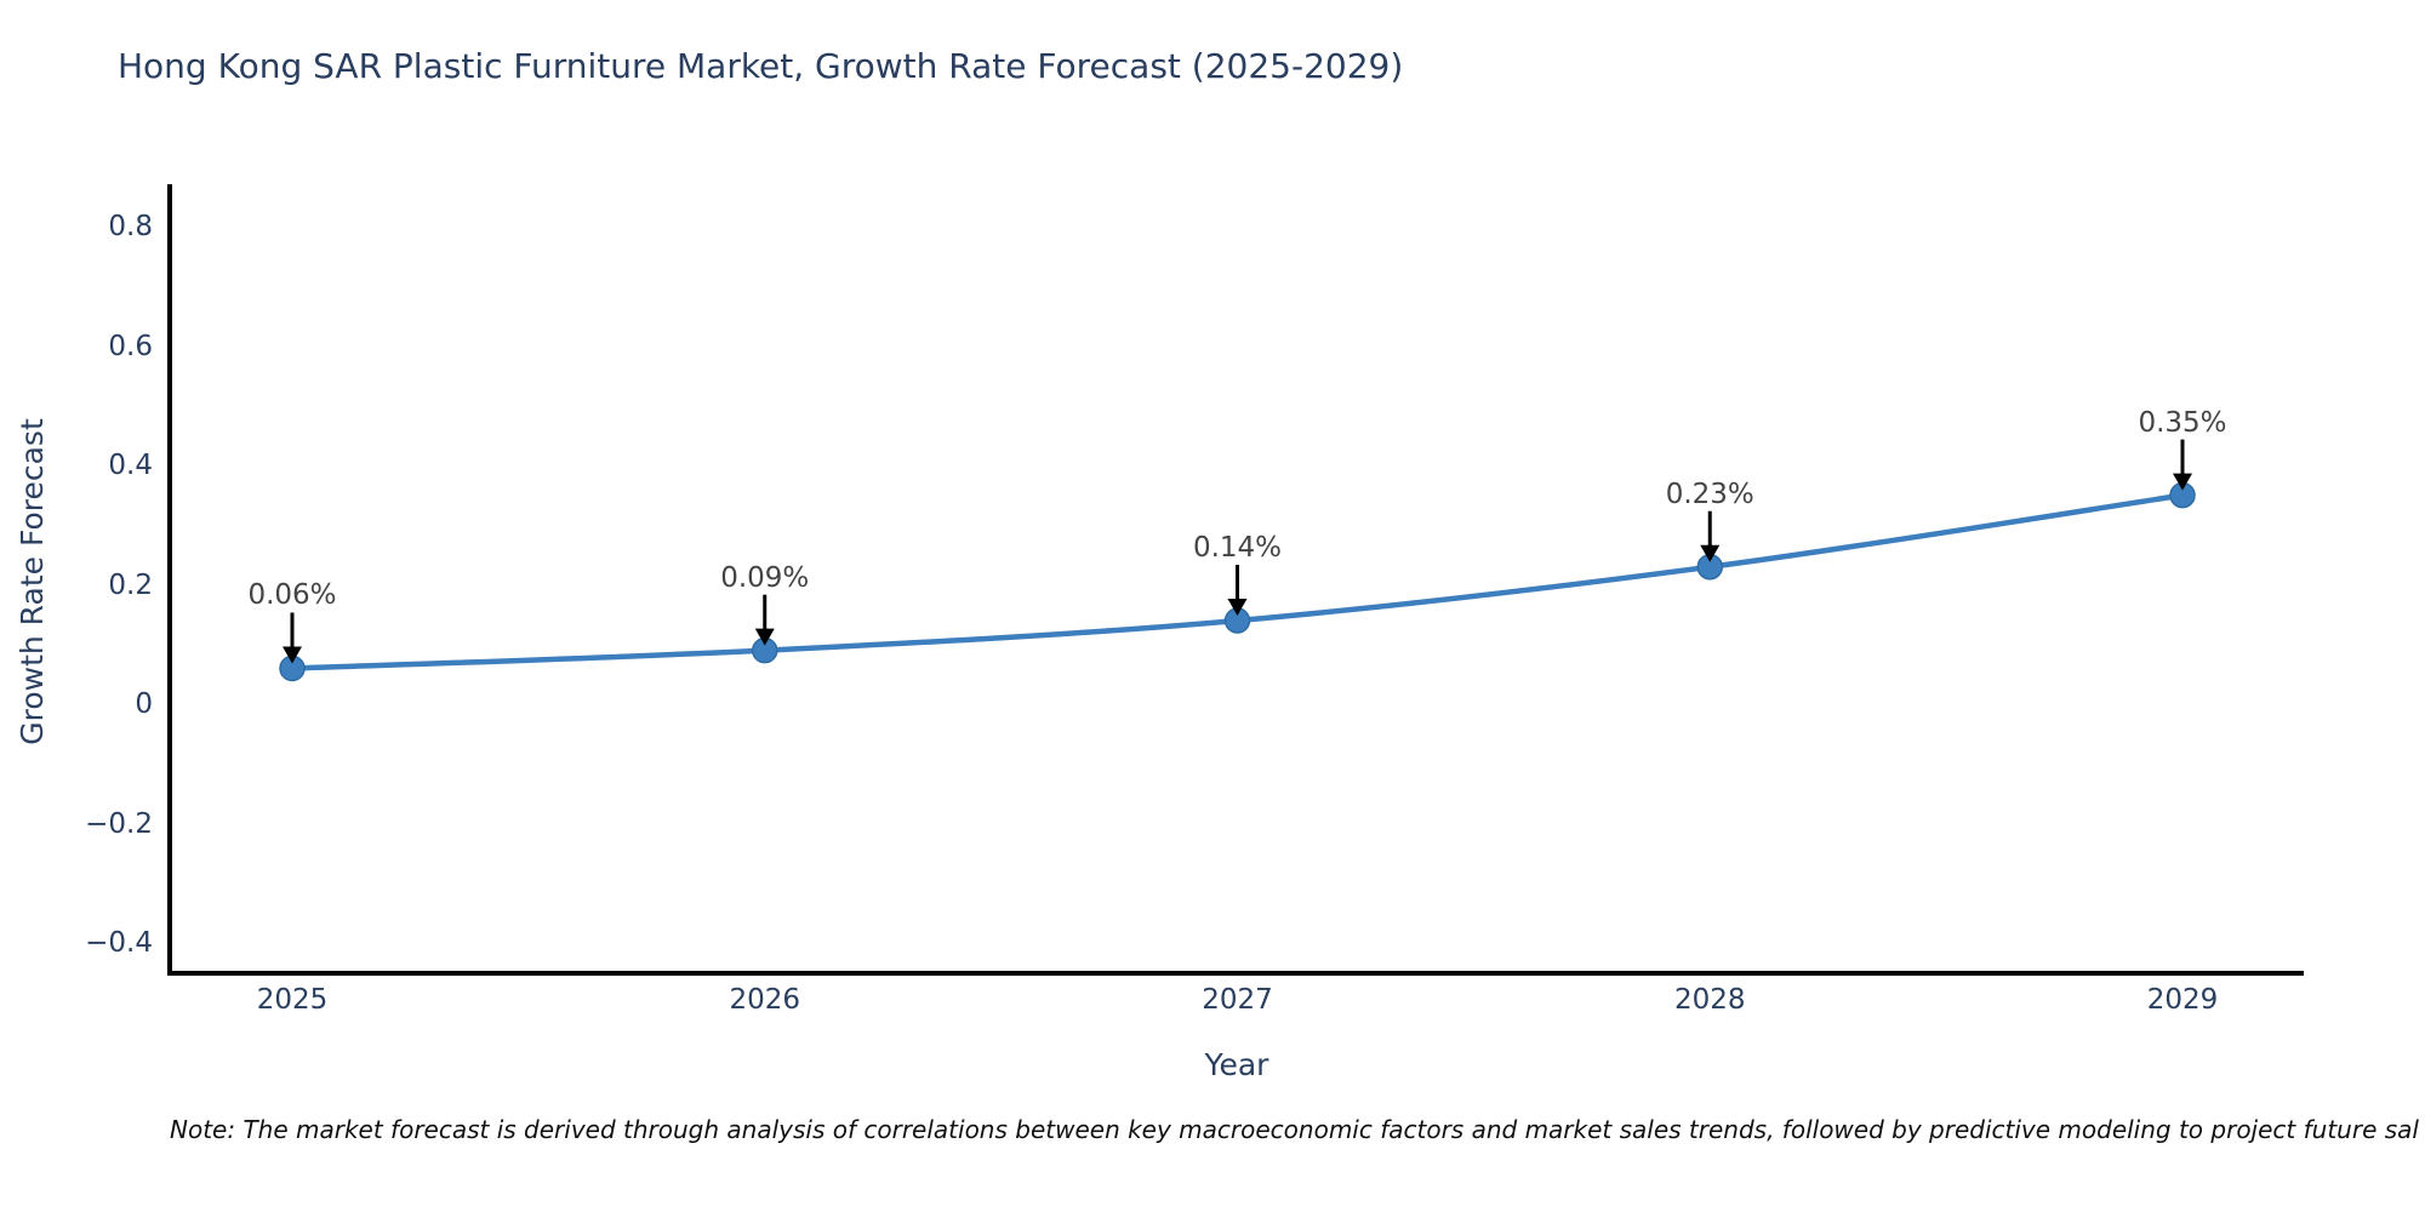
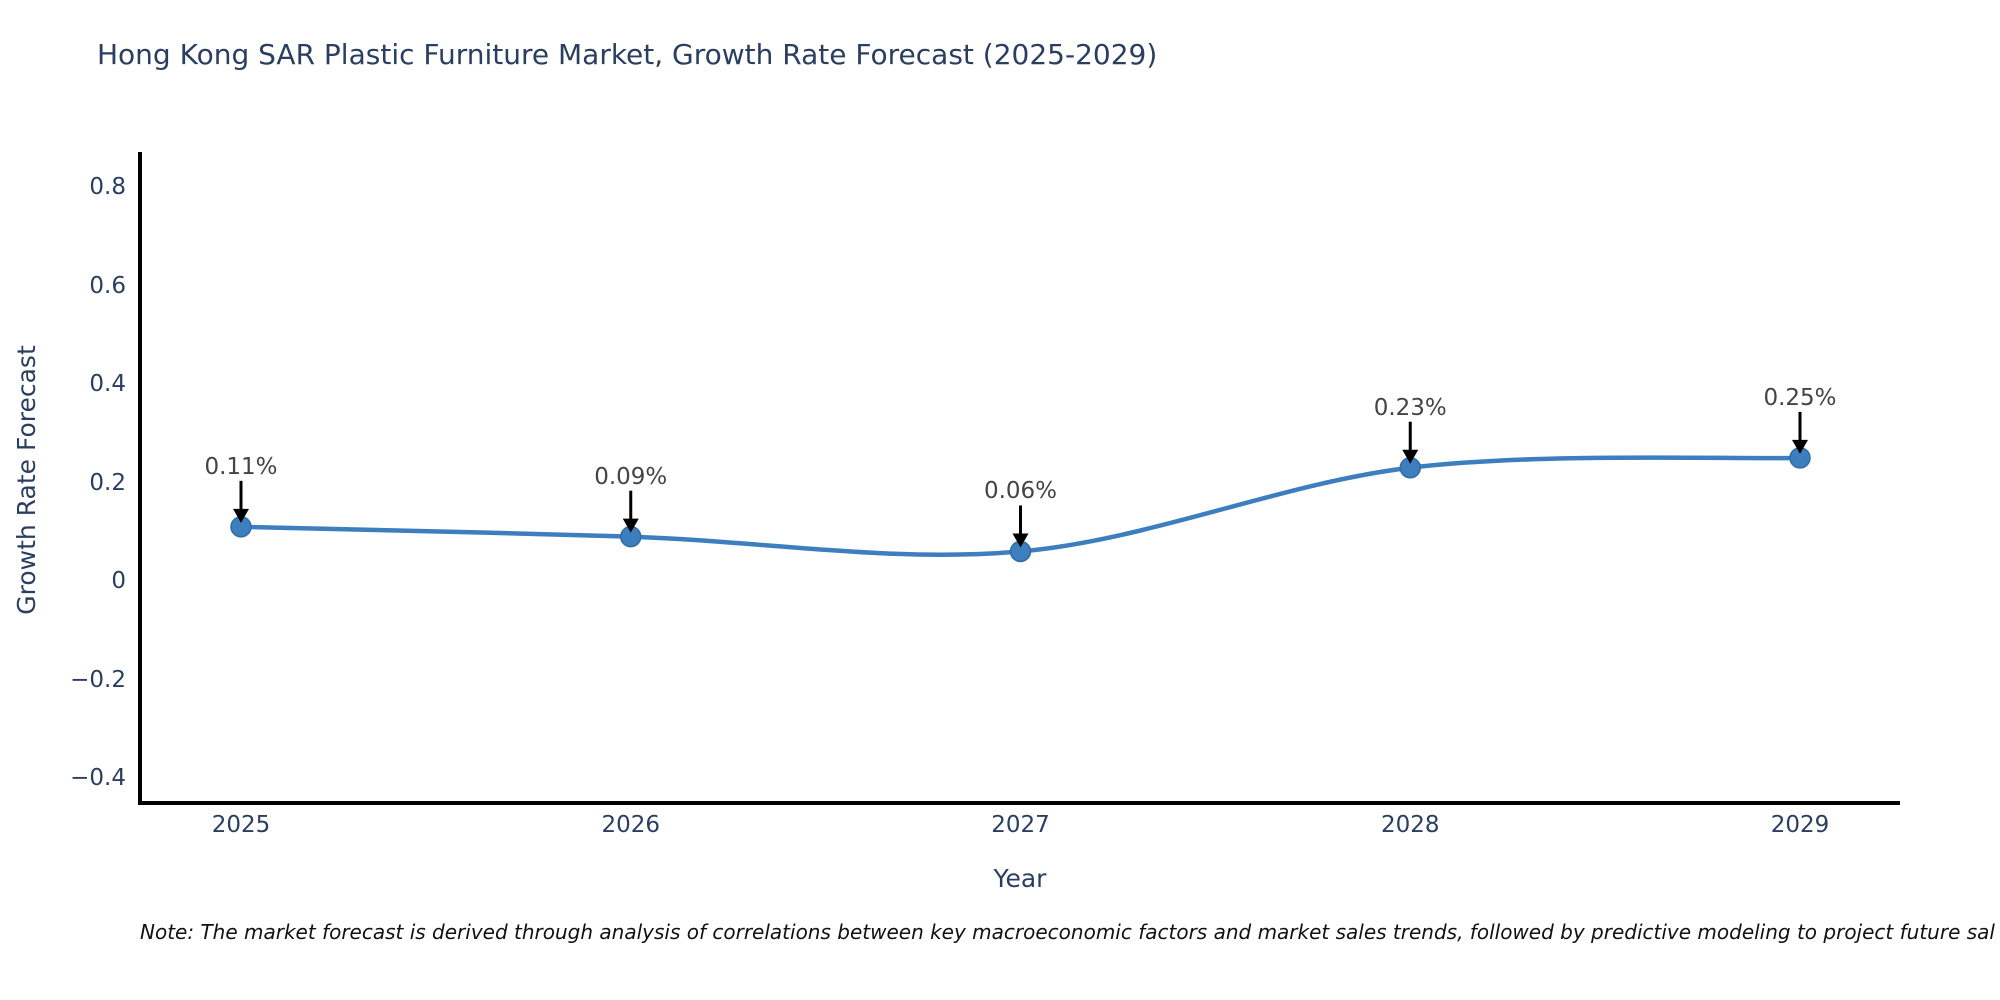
2025: 0.06% -> 0.11%
2027: 0.14% -> 0.06%
2029: 0.35% -> 0.25%
